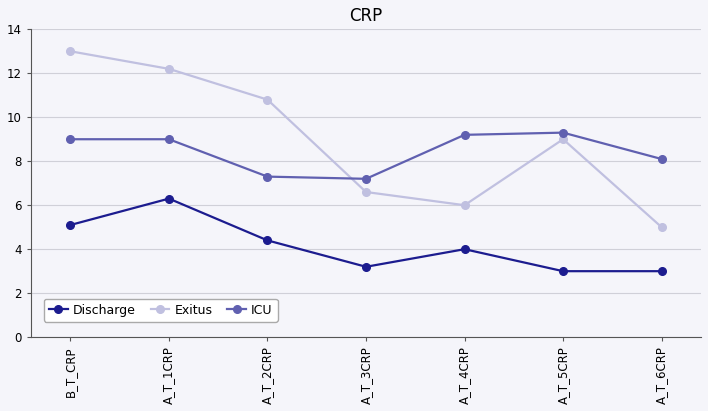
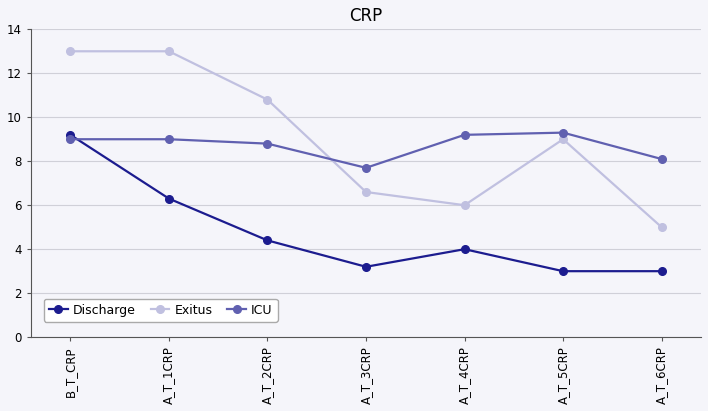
Discharge/B_T_CRP: 5.1 -> 9.2
Exitus/A_T_1CRP: 12.2 -> 13.0
ICU/A_T_2CRP: 7.3 -> 8.8
ICU/A_T_3CRP: 7.2 -> 7.7
